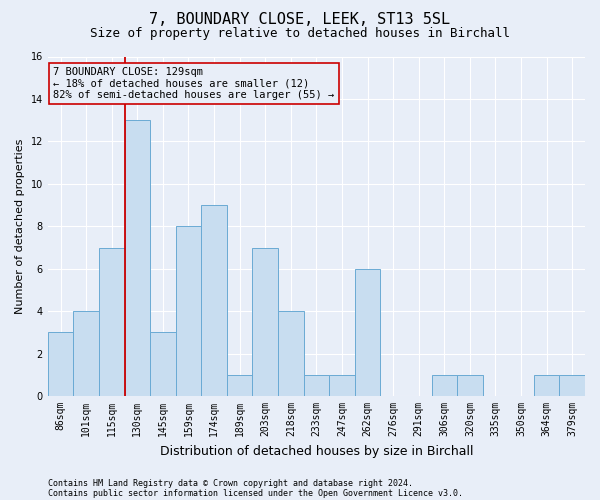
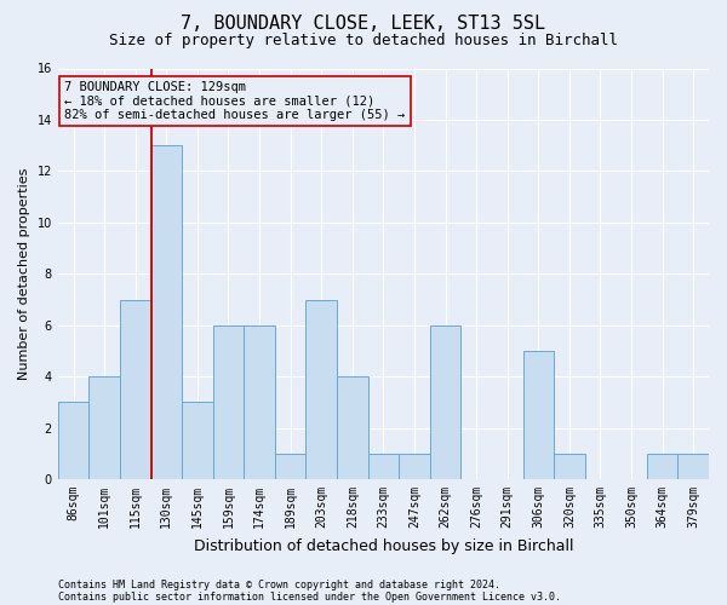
159sqm: 8 -> 6
174sqm: 9 -> 6
306sqm: 1 -> 5
